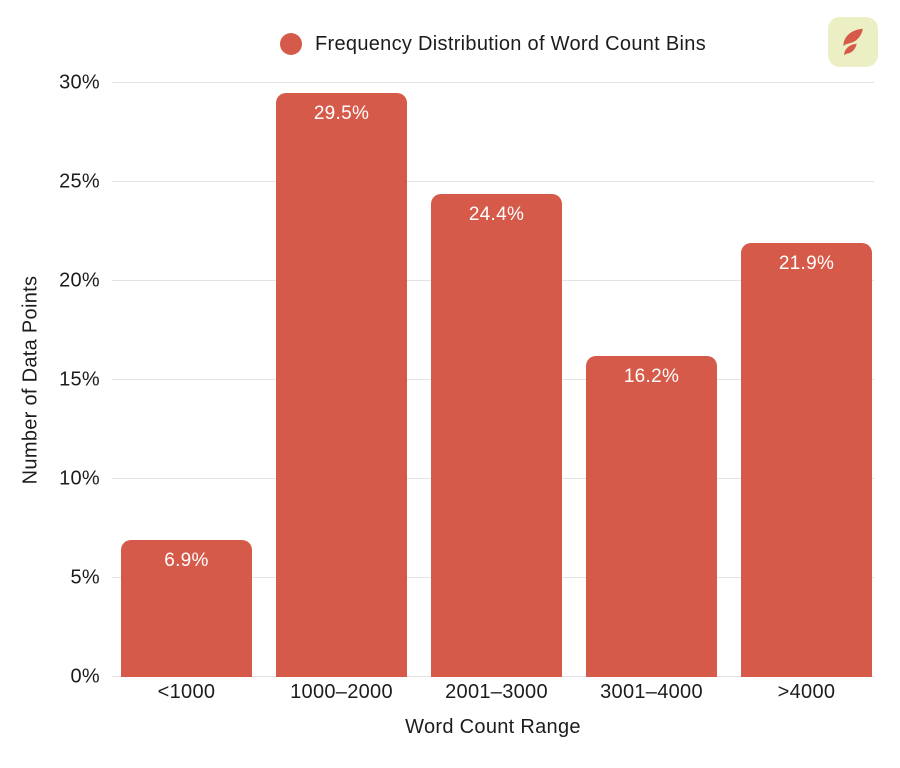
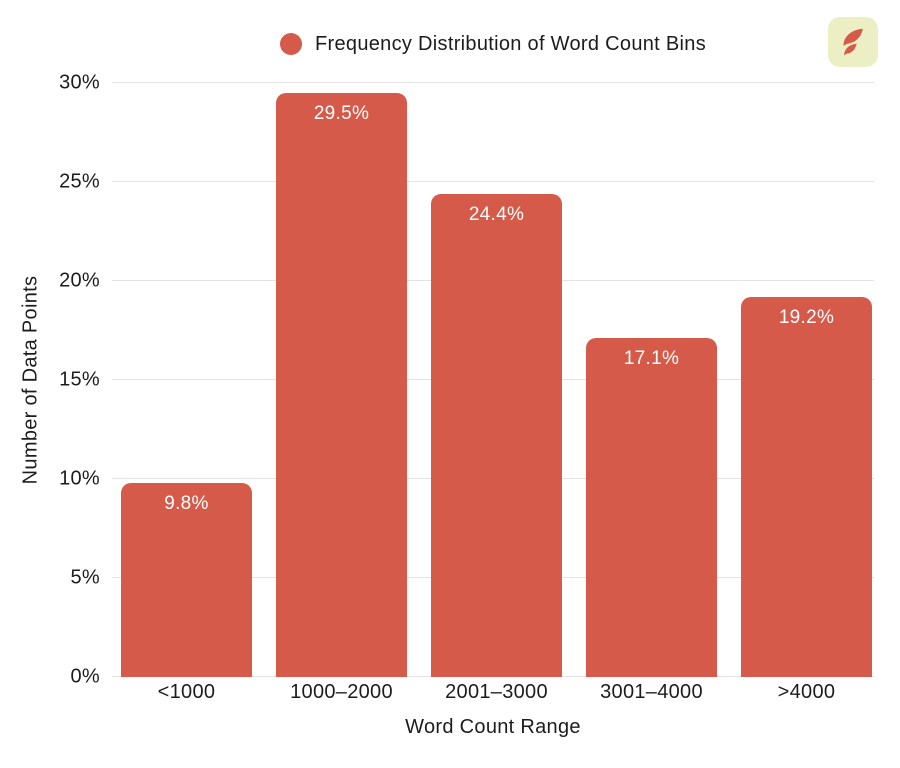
<1000: 6.9% -> 9.8%
3001–4000: 16.2% -> 17.1%
>4000: 21.9% -> 19.2%
